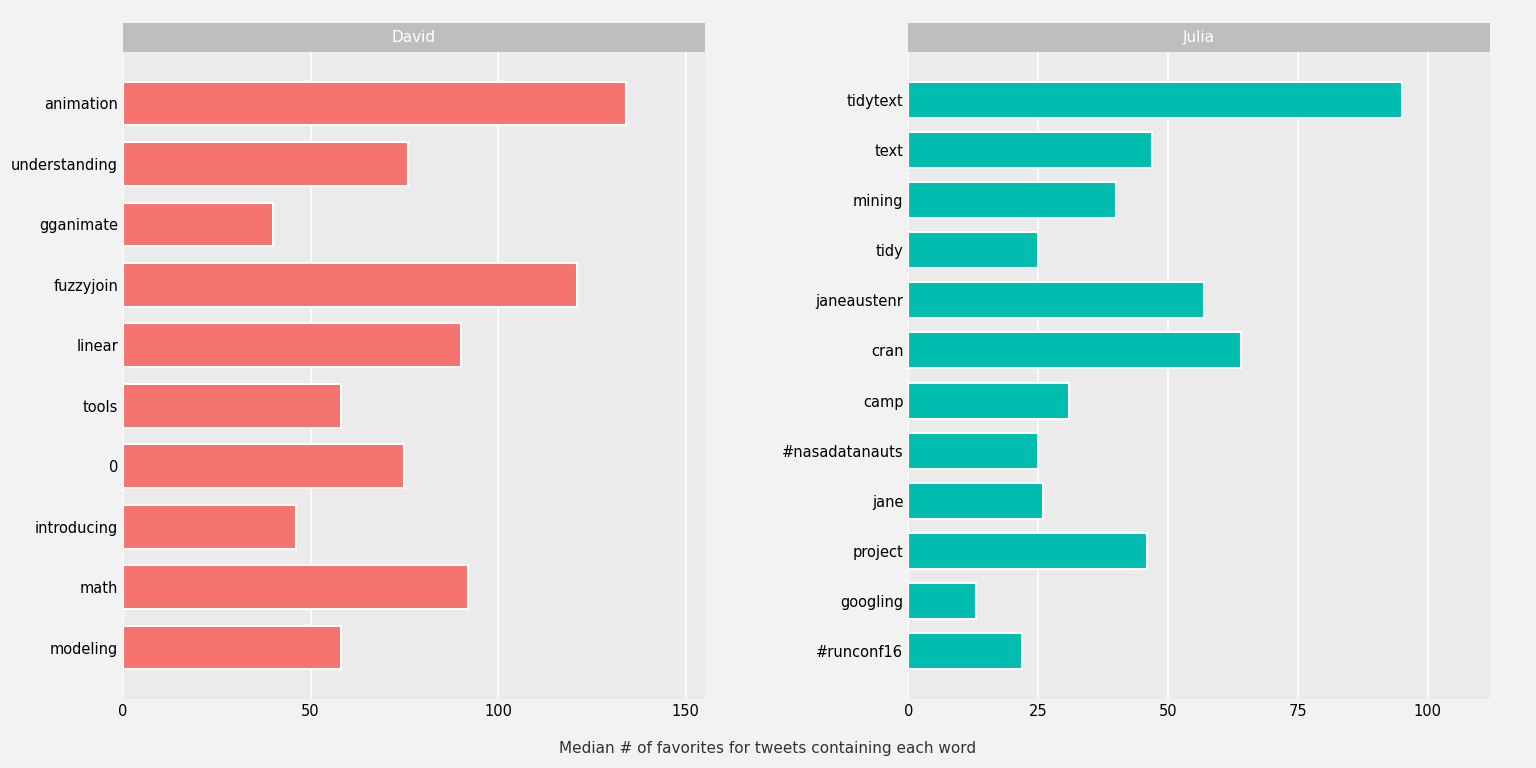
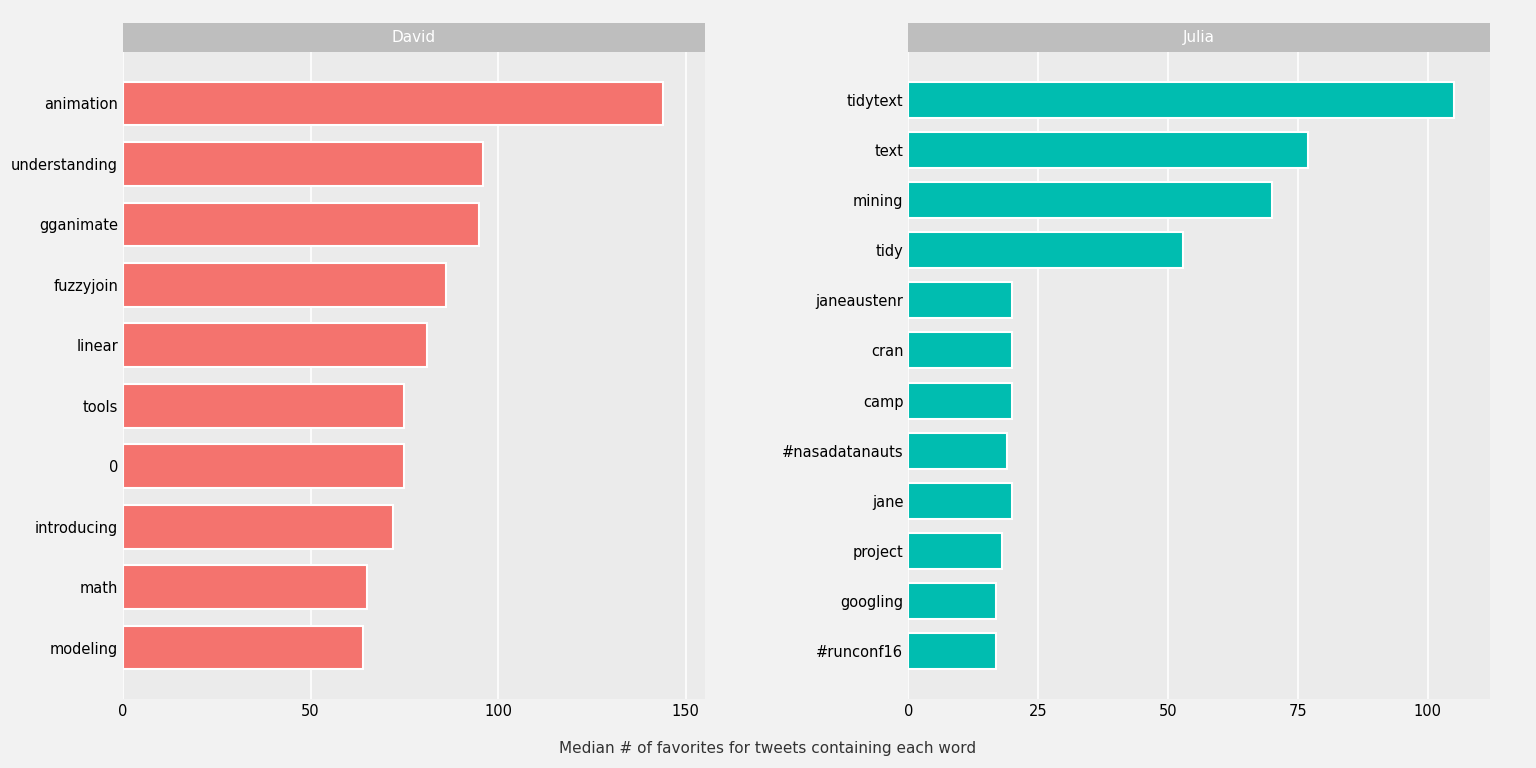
animation: 134 -> 144
understanding: 76 -> 96
gganimate: 40 -> 95
fuzzyjoin: 121 -> 86
linear: 90 -> 81
tools: 58 -> 75
introducing: 46 -> 72
math: 92 -> 65
modeling: 58 -> 64
tidytext: 95 -> 105
text: 47 -> 77
mining: 40 -> 70
tidy: 25 -> 53
janeaustenr: 57 -> 20
cran: 64 -> 20
camp: 31 -> 20
#nasadatanauts: 25 -> 19
jane: 26 -> 20
project: 46 -> 18
googling: 13 -> 17
#runconf16: 22 -> 17
